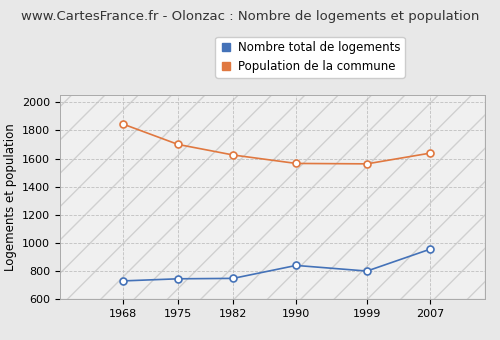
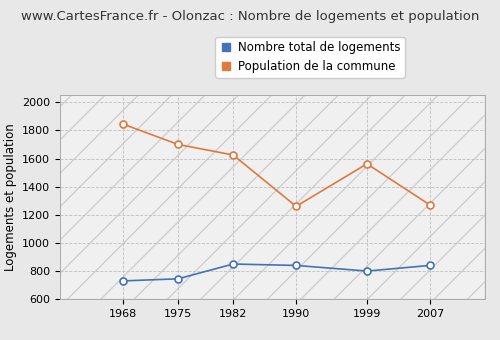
Nombre total de logements/1982: 750 -> 850
Population de la commune/1990: 1560 -> 1260
Nombre total de logements/2007: 960 -> 840
Population de la commune/2007: 1640 -> 1270
